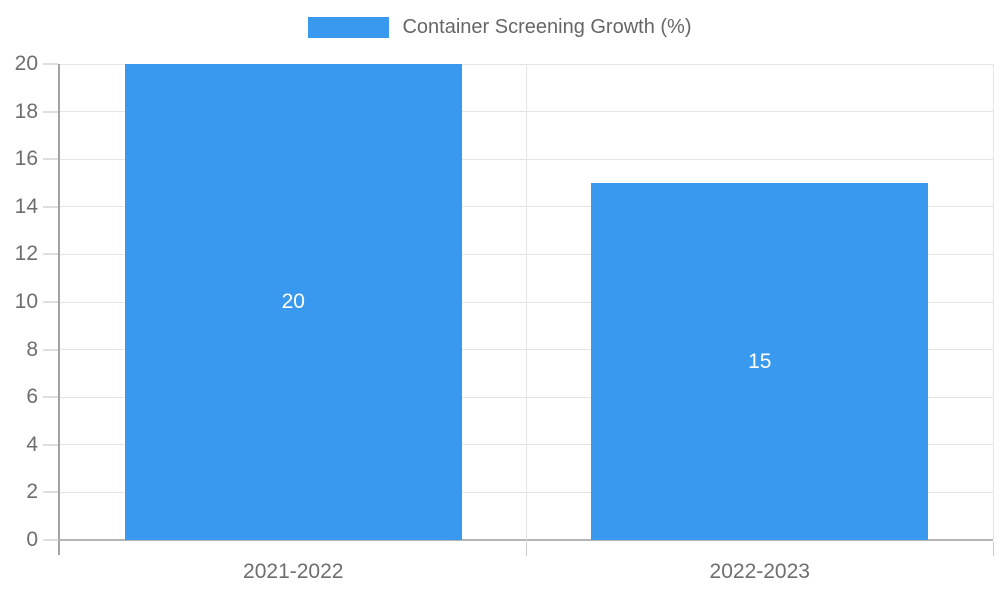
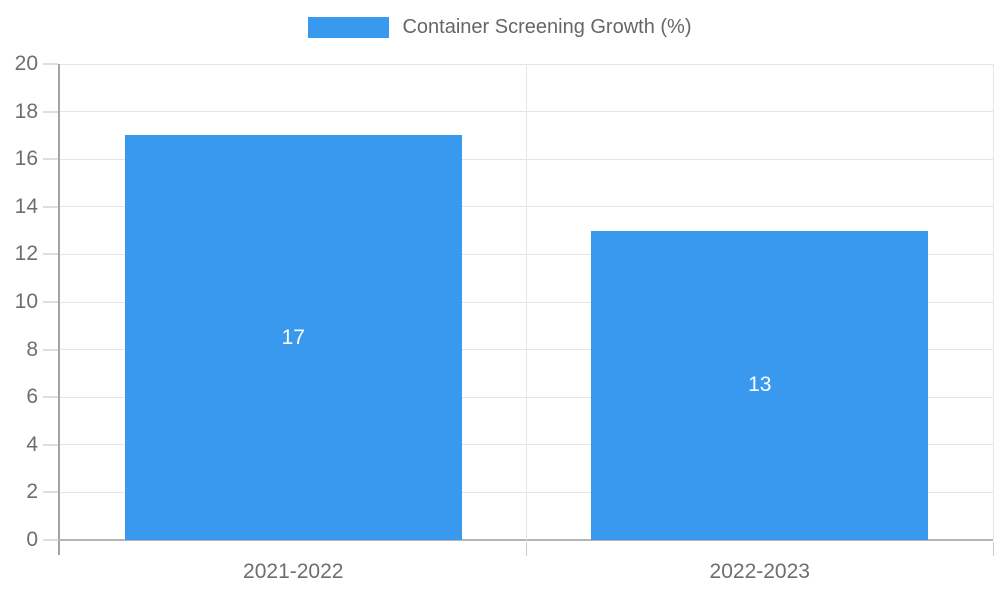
2021-2022: 20 -> 17
2022-2023: 15 -> 13
